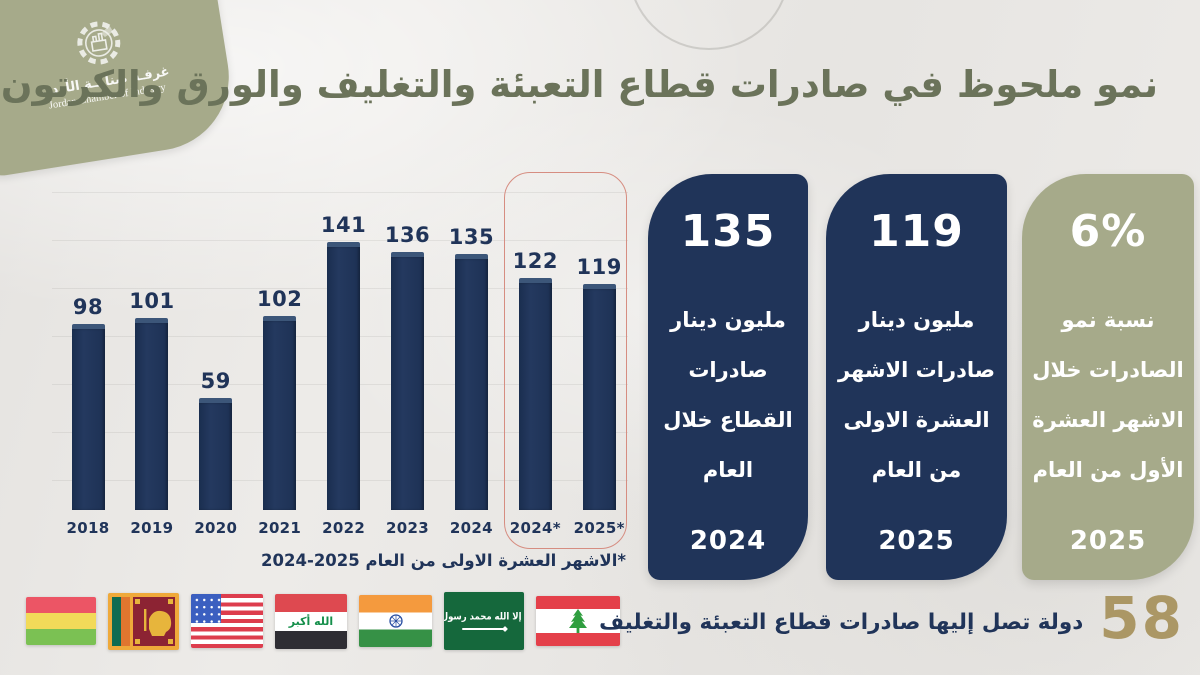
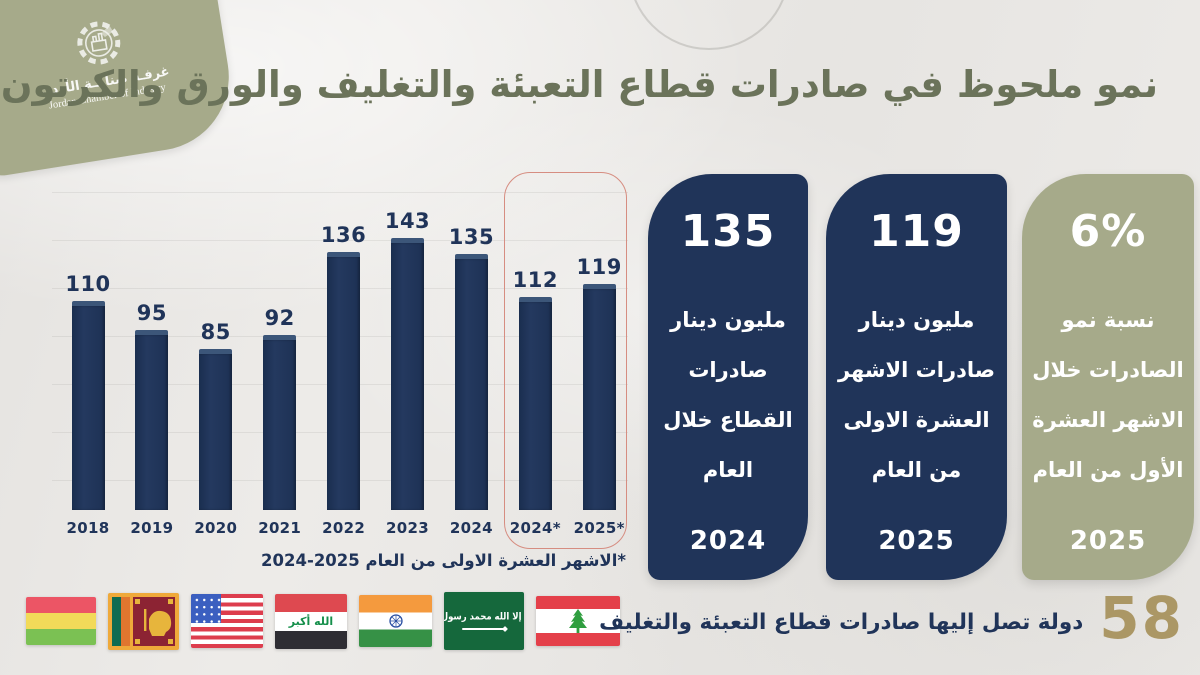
2018: 98 -> 110
2019: 101 -> 95
2020: 59 -> 85
2021: 102 -> 92
2022: 141 -> 136
2023: 136 -> 143
2024*: 122 -> 112
